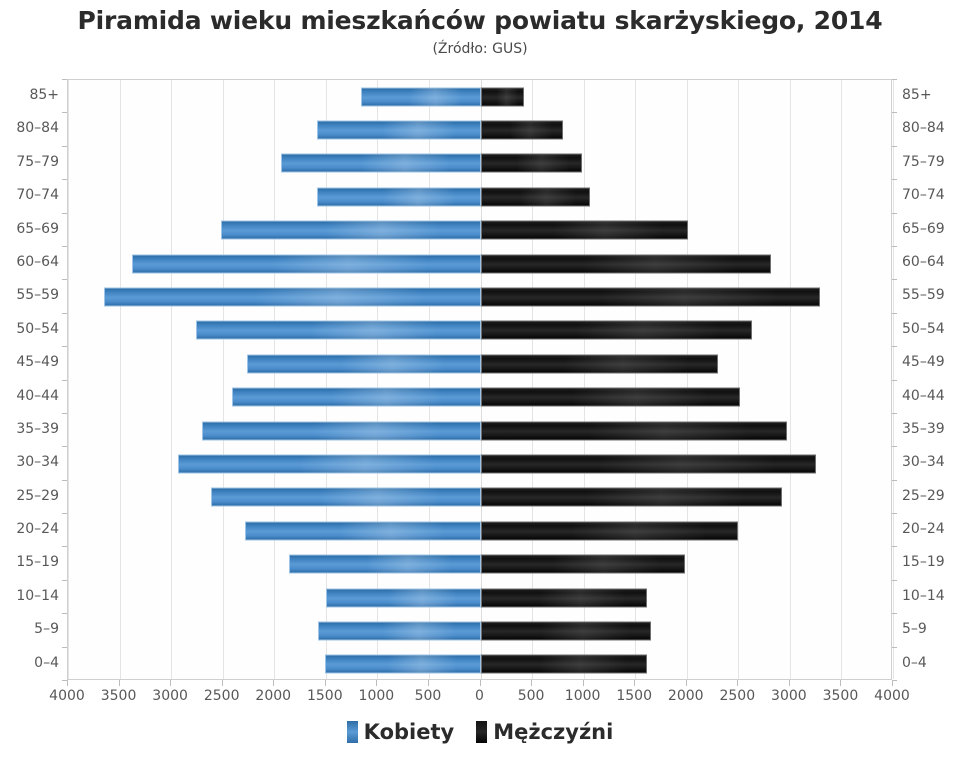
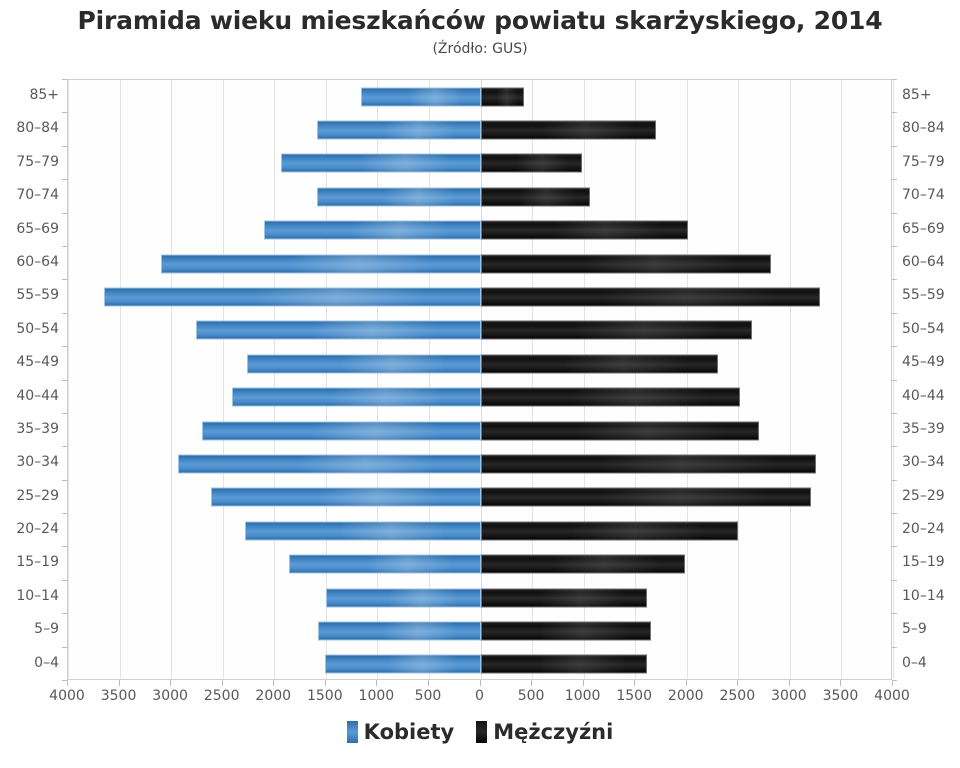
Mężczyźni/80–84: 800 -> 1700
Kobiety/65–69: 2500 -> 2100
Kobiety/60–64: 3400 -> 3100
Mężczyźni/35–39: 3000 -> 2700
Mężczyźni/25–29: 2900 -> 3200
